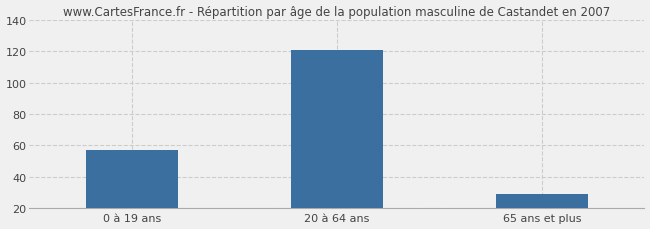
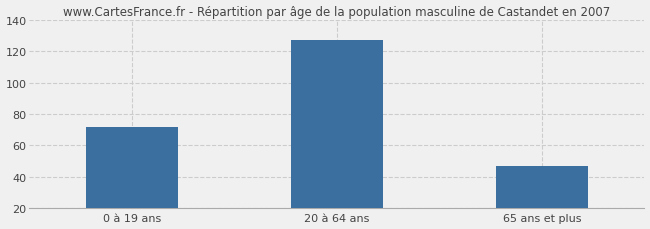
0 à 19 ans: 57 -> 72
20 à 64 ans: 121 -> 127
65 ans et plus: 29 -> 47
